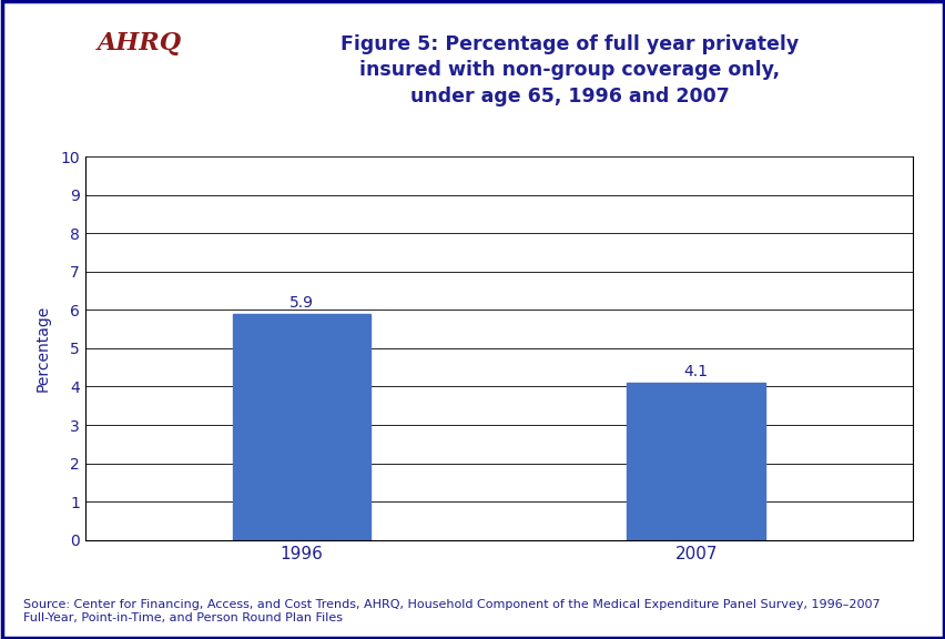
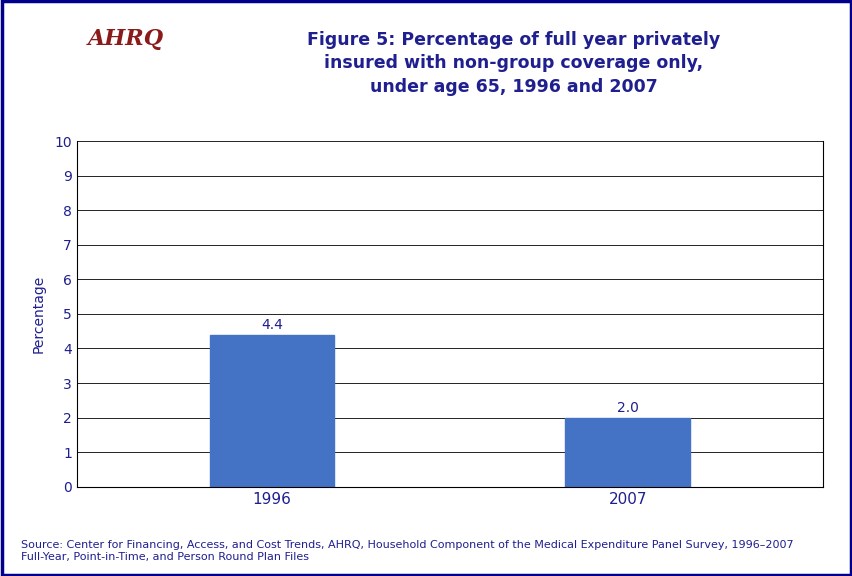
1996: 5.9 -> 4.4
2007: 4.1 -> 2.0
